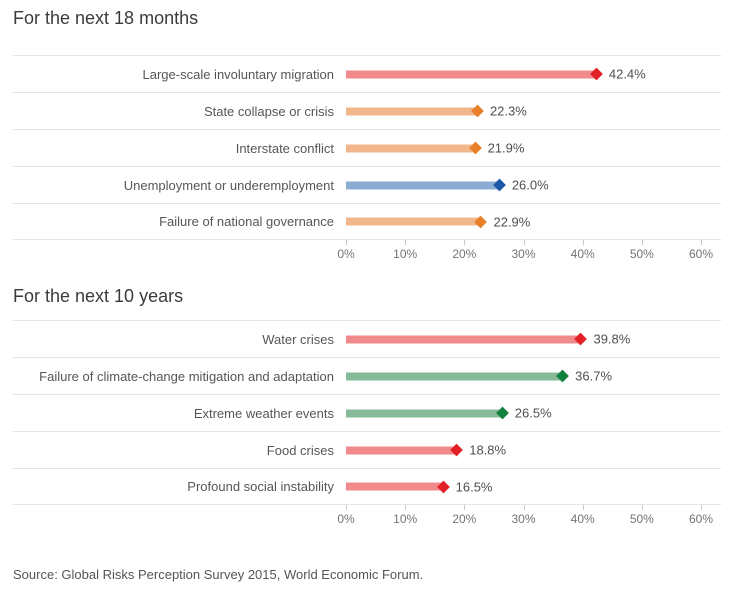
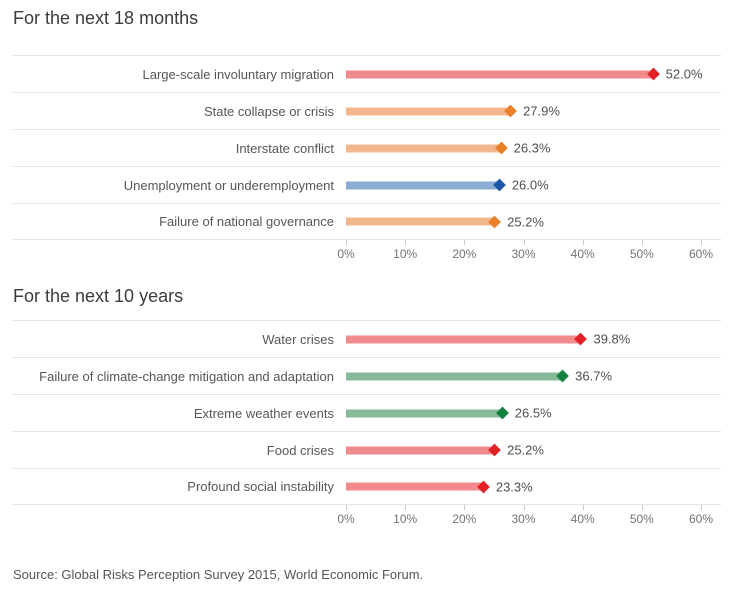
For the next 18 months/Large-scale involuntary migration: 42.4% -> 52.0%
For the next 18 months/State collapse or crisis: 22.3% -> 27.9%
For the next 18 months/Interstate conflict: 21.9% -> 26.3%
For the next 18 months/Failure of national governance: 22.9% -> 25.2%
For the next 10 years/Food crises: 18.8% -> 25.2%
For the next 10 years/Profound social instability: 16.5% -> 23.3%
